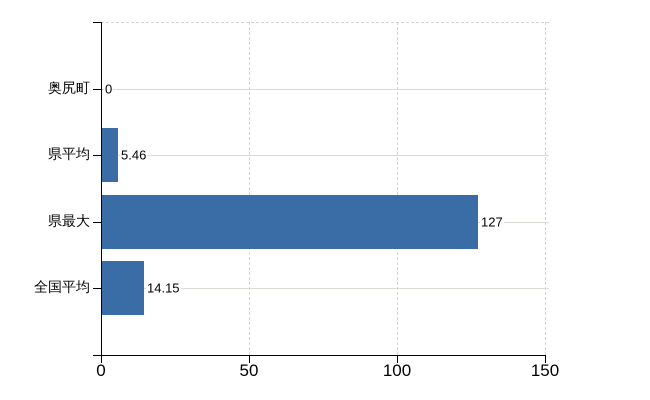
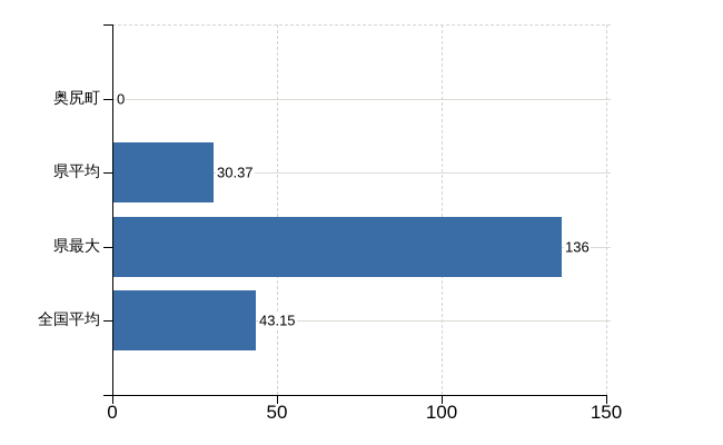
県平均: 5.46 -> 30.37
県最大: 127 -> 136
全国平均: 14.15 -> 43.15
